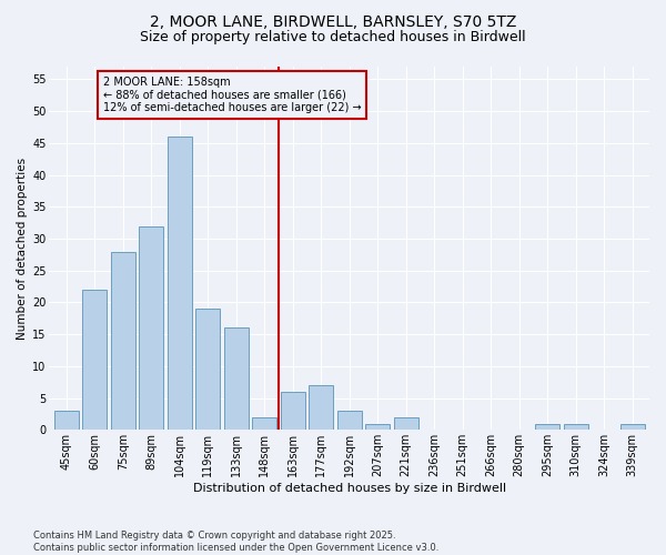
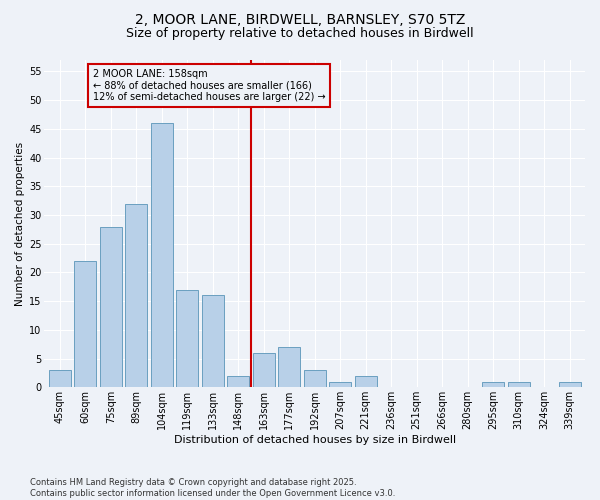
119sqm: 19 -> 17
